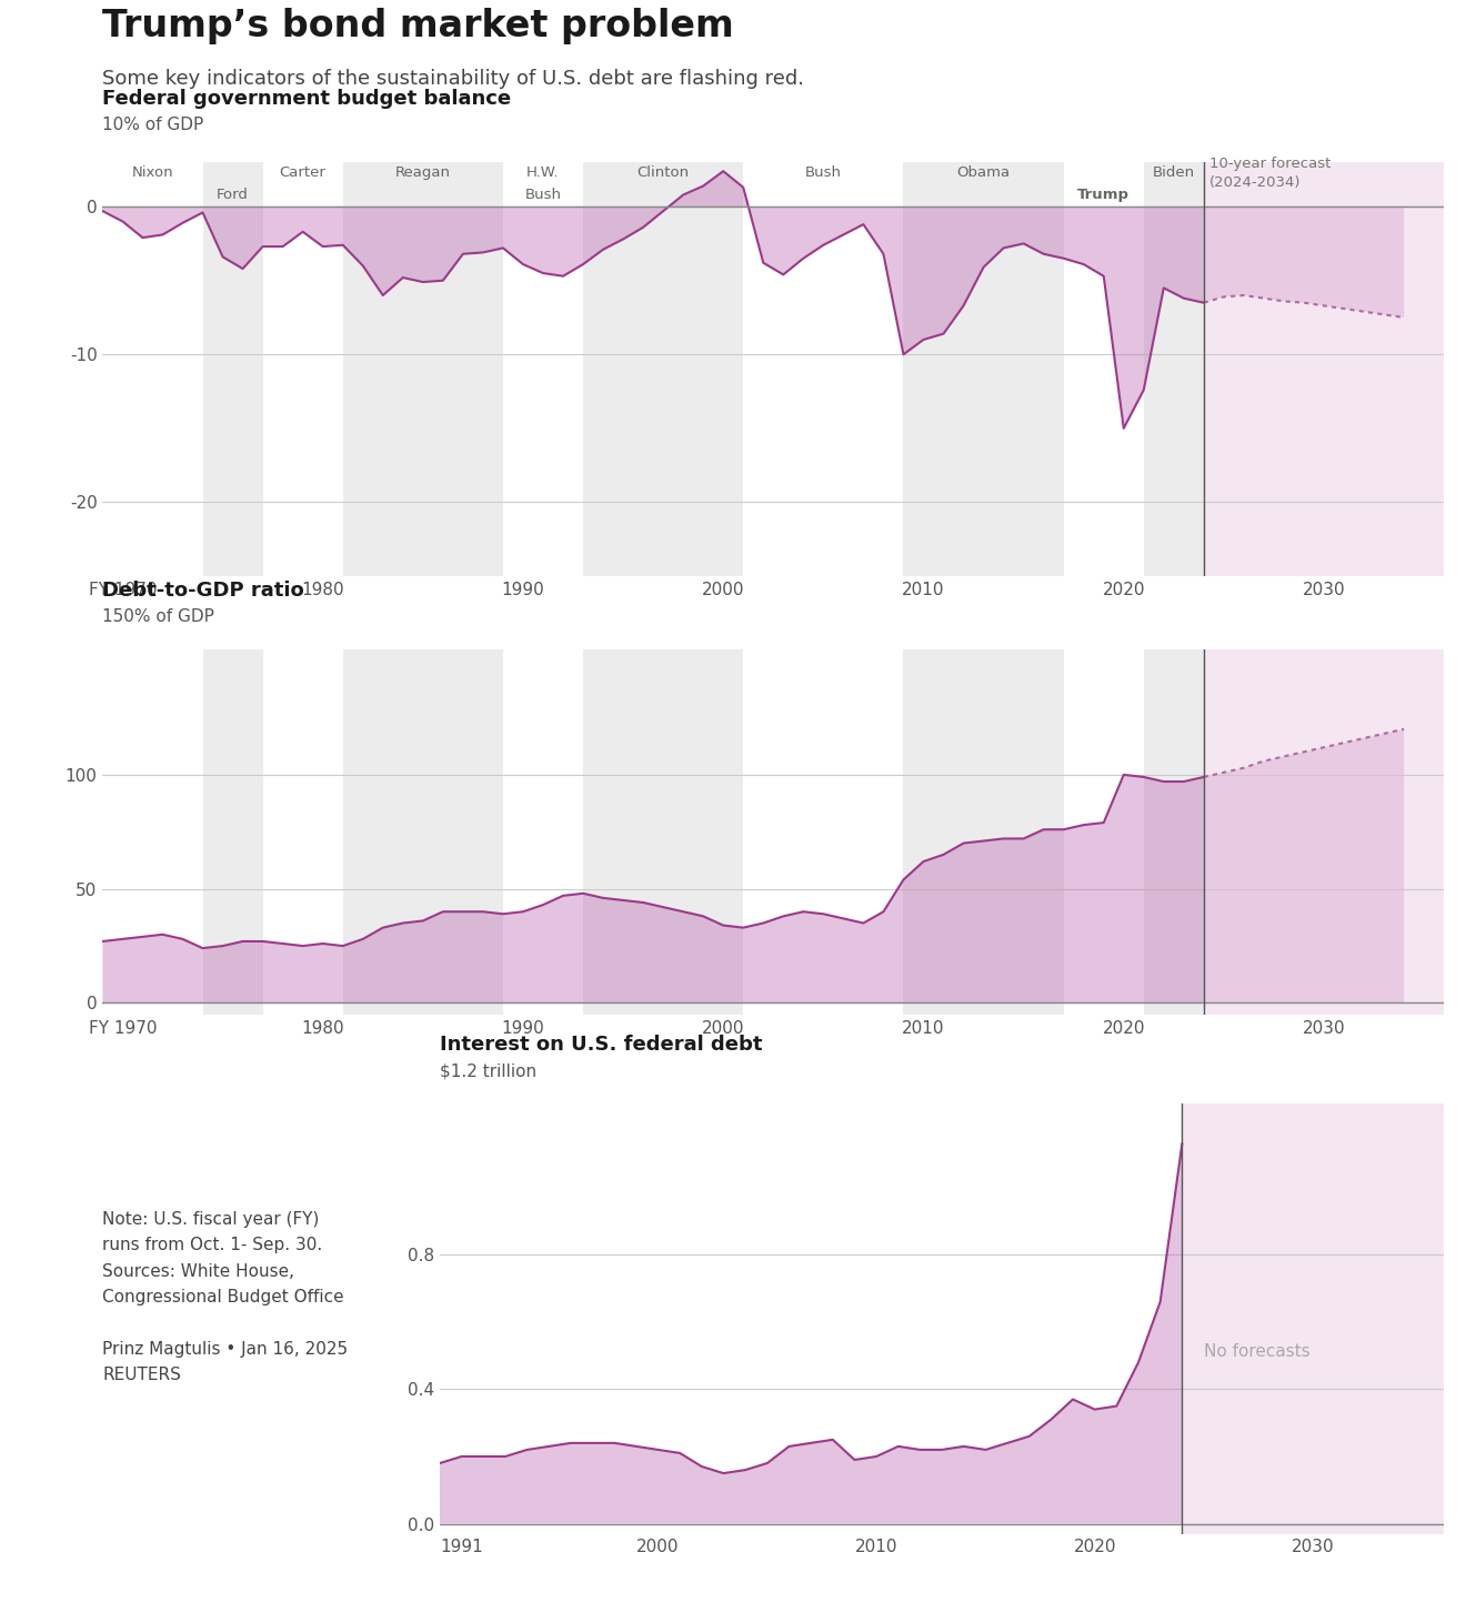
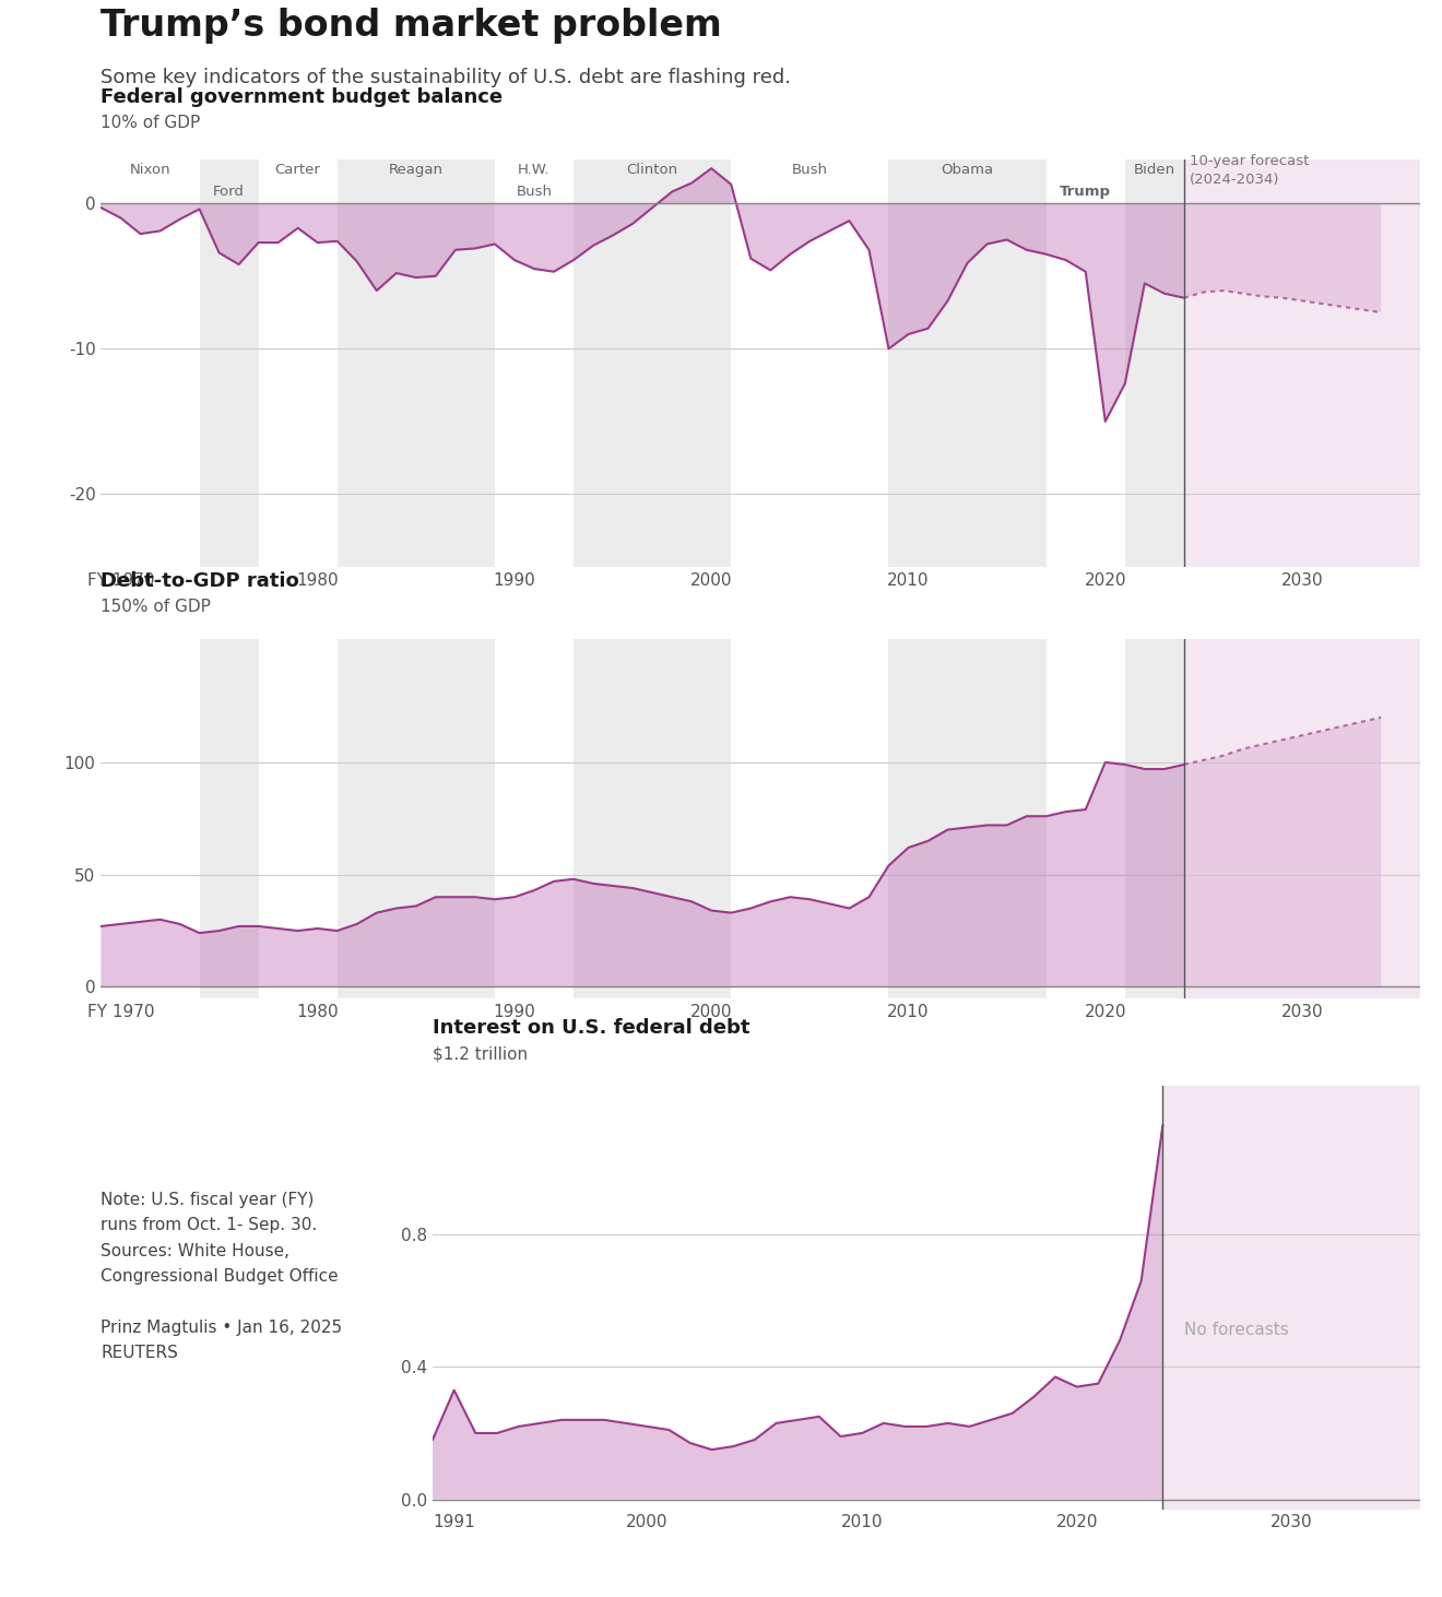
1991: 0.20 -> 0.33
